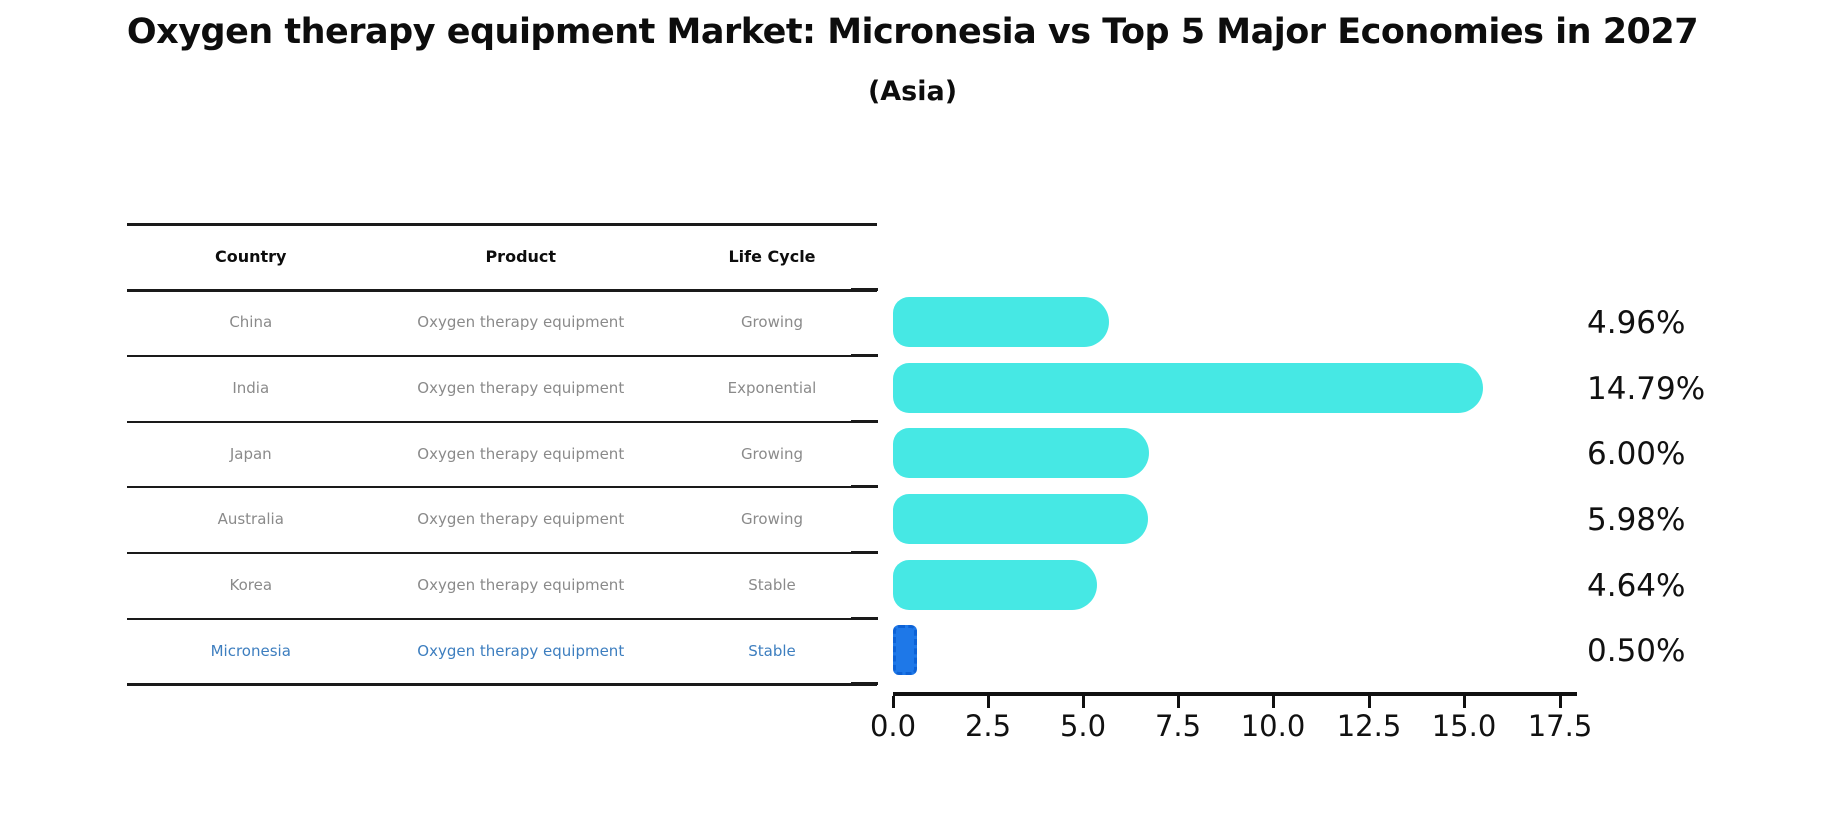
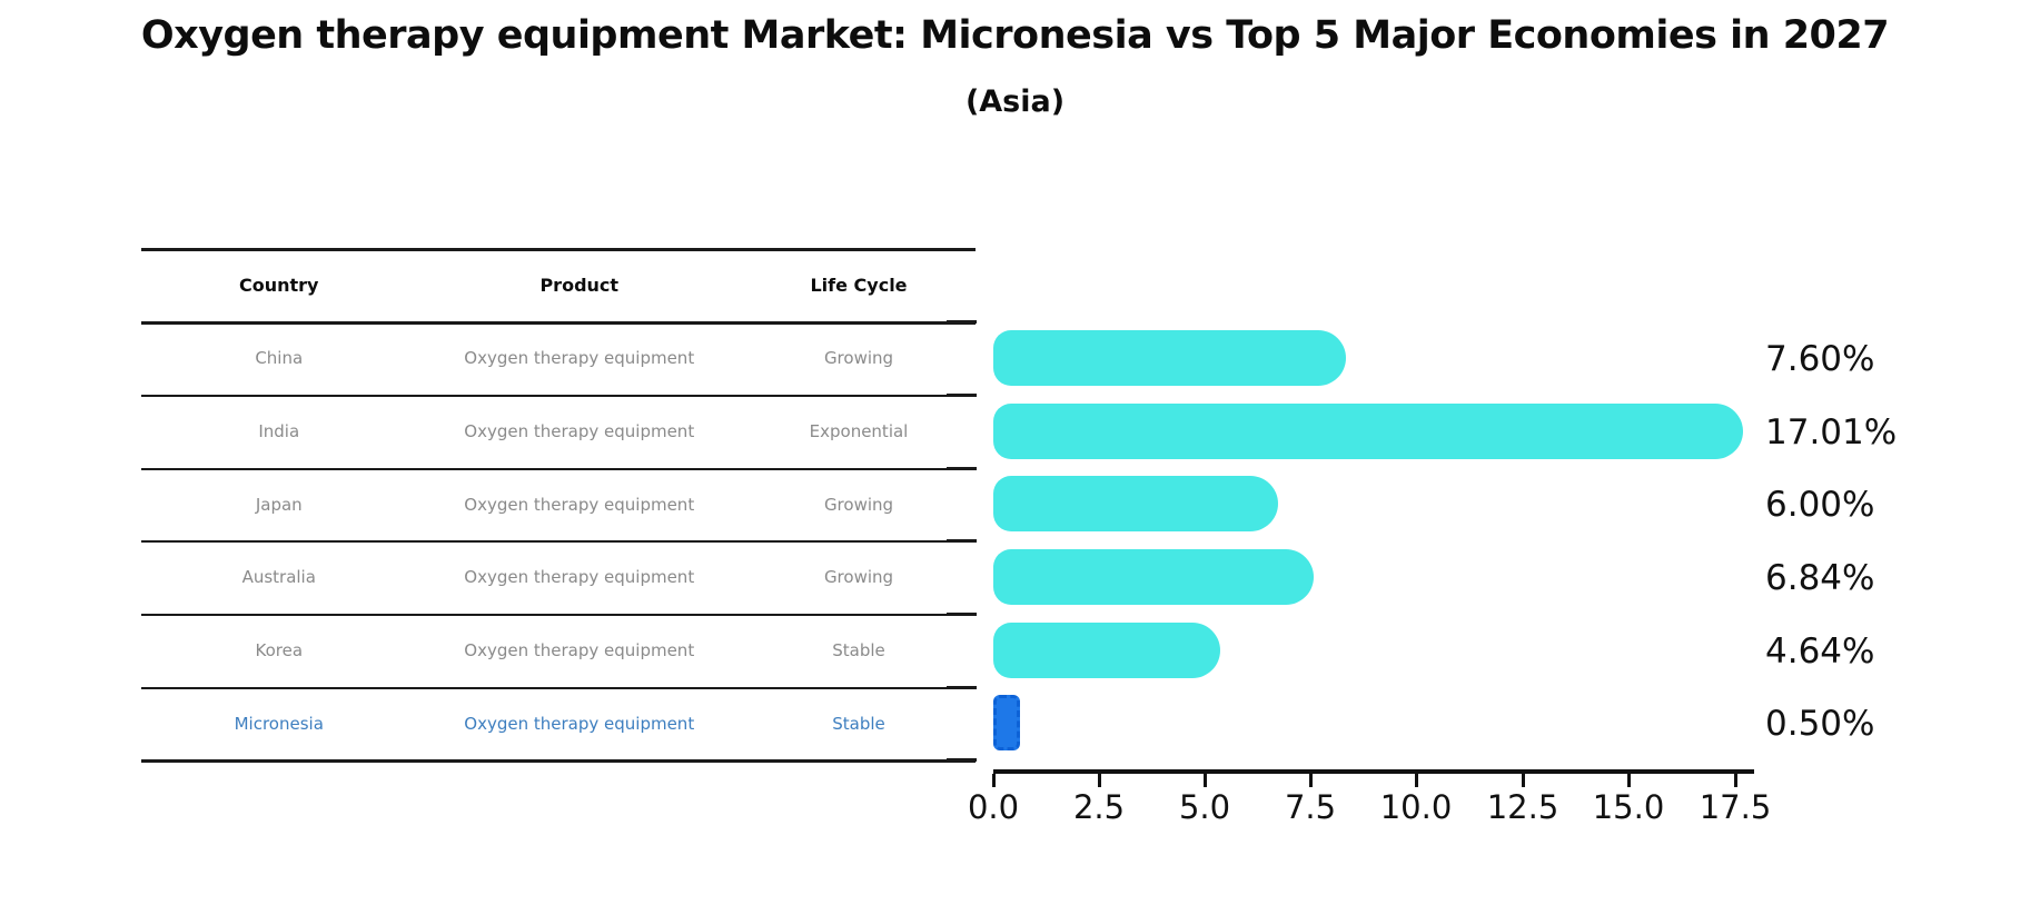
China: 4.96% -> 7.60%
India: 14.79% -> 17.01%
Australia: 5.98% -> 6.84%
